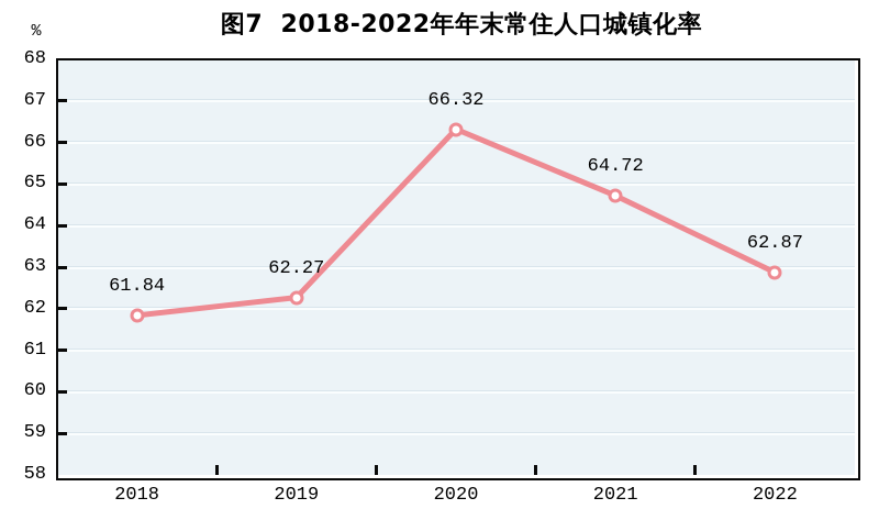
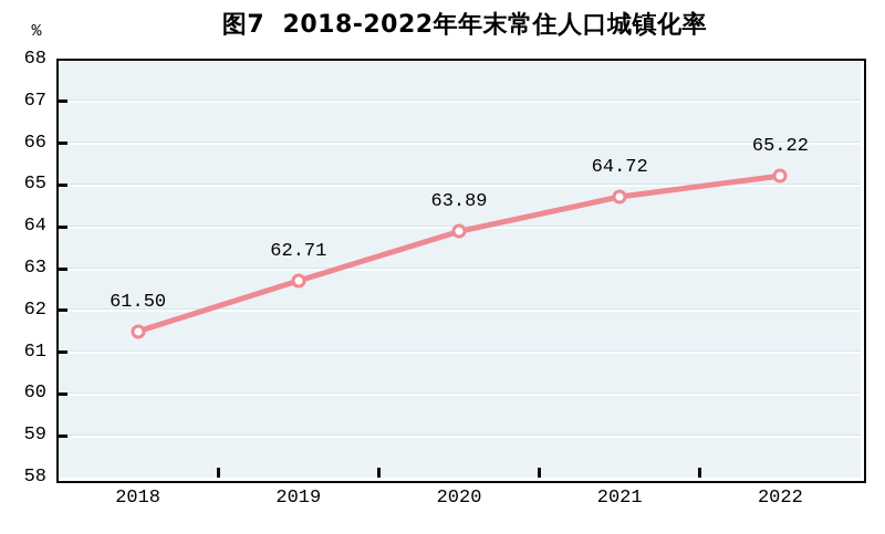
2018: 61.84 -> 61.50
2019: 62.27 -> 62.71
2020: 66.32 -> 63.89
2022: 62.87 -> 65.22
